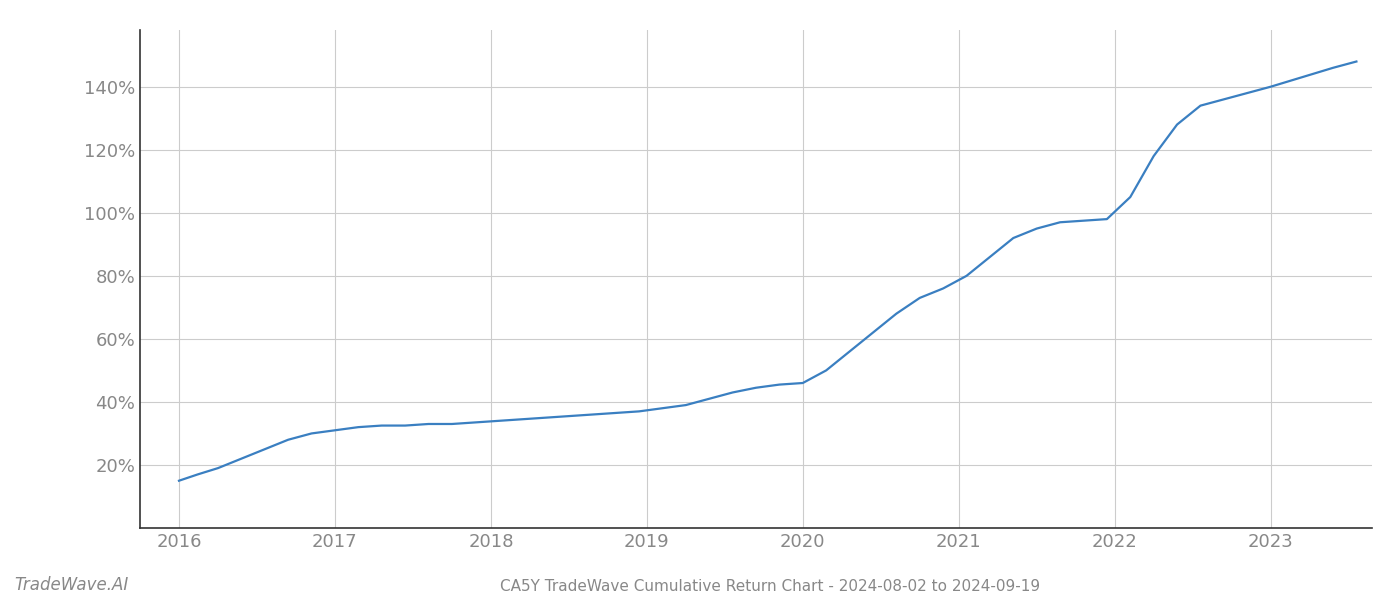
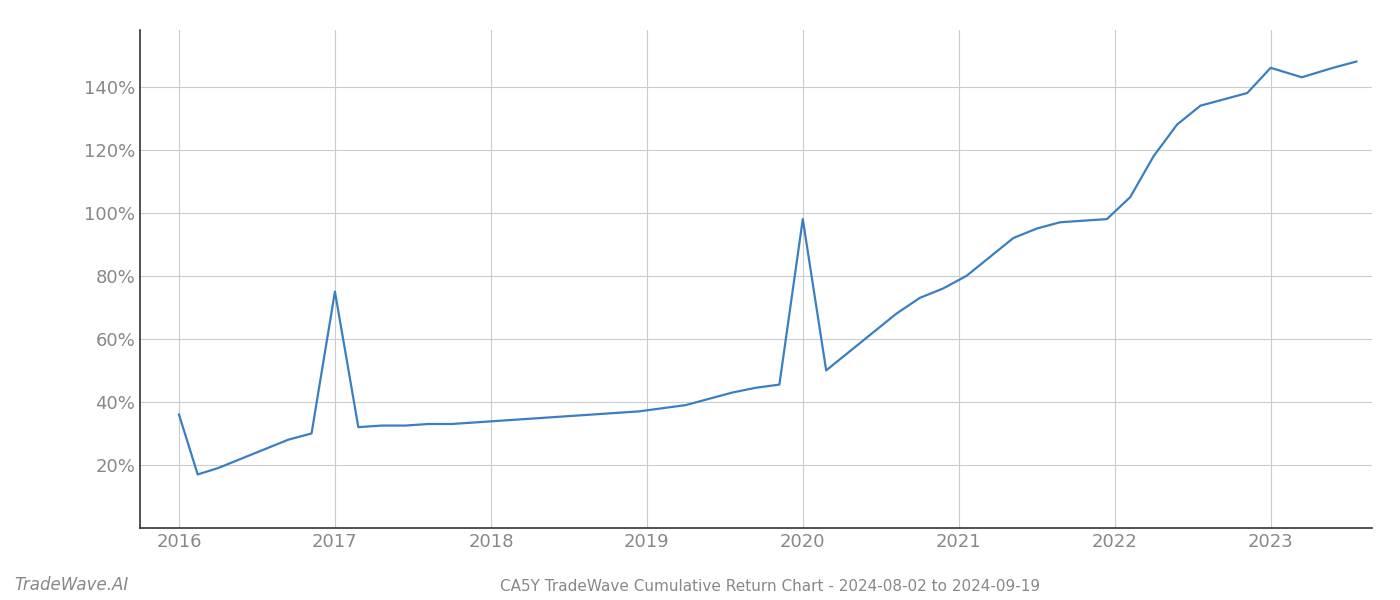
2016: 15.0% -> 36.0%
2017: 31.0% -> 75.0%
2020: 46.0% -> 98.0%
2023: 140.0% -> 146.0%
